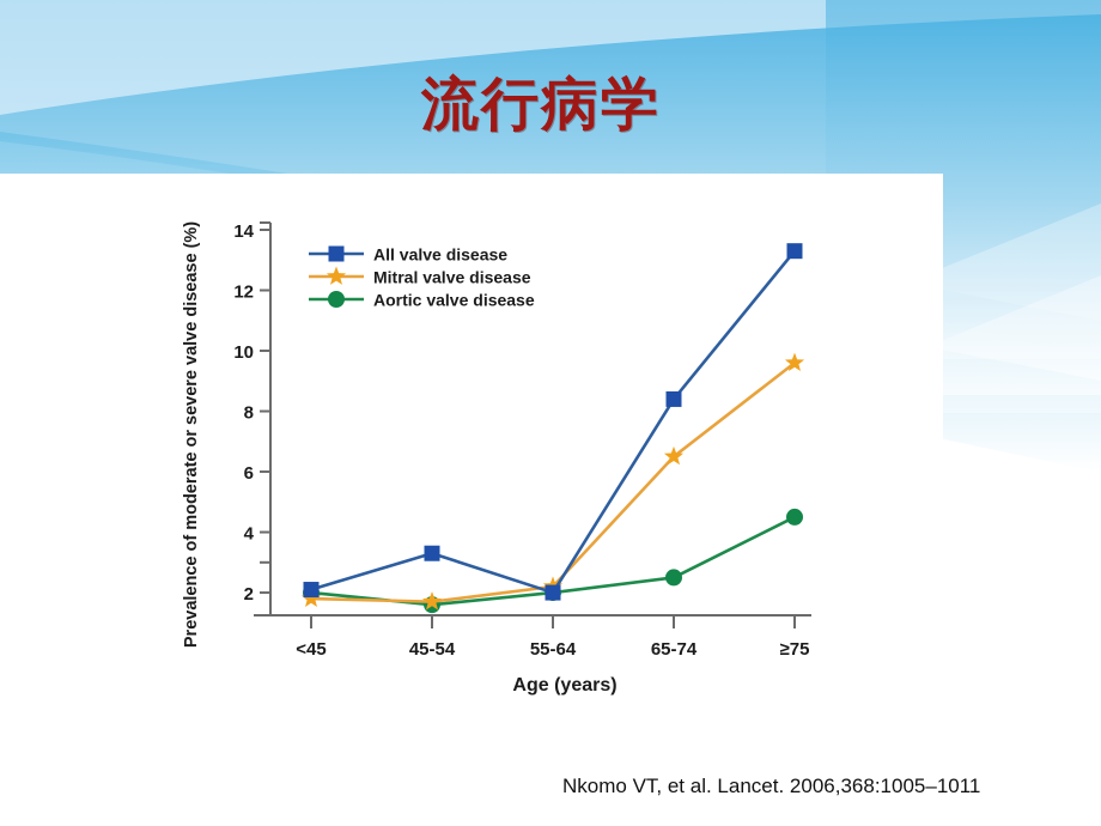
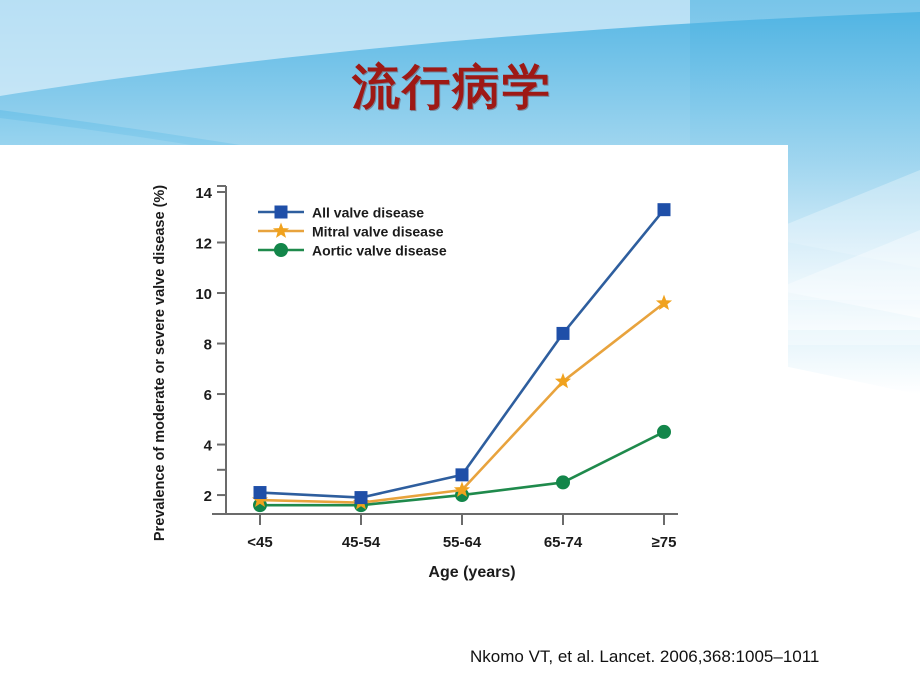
Aortic valve disease/<45: 2.0 -> 1.6
All valve disease/45-54: 3.3 -> 1.9
All valve disease/55-64: 2.0 -> 2.8
